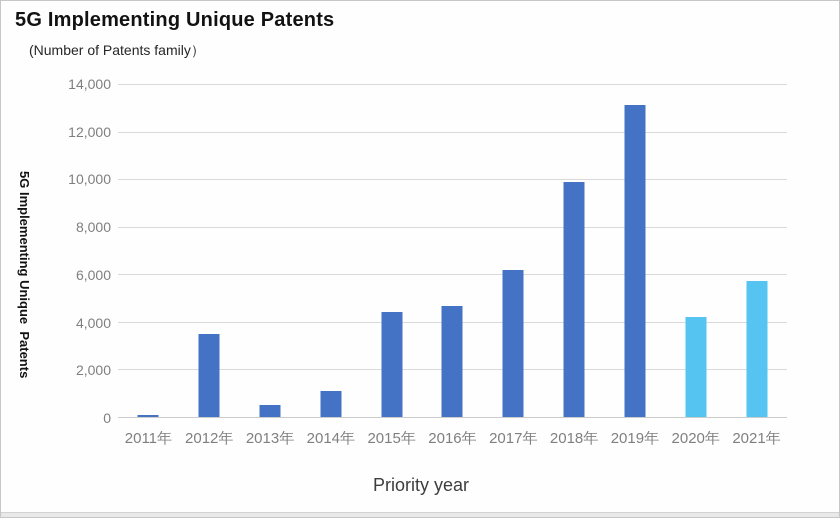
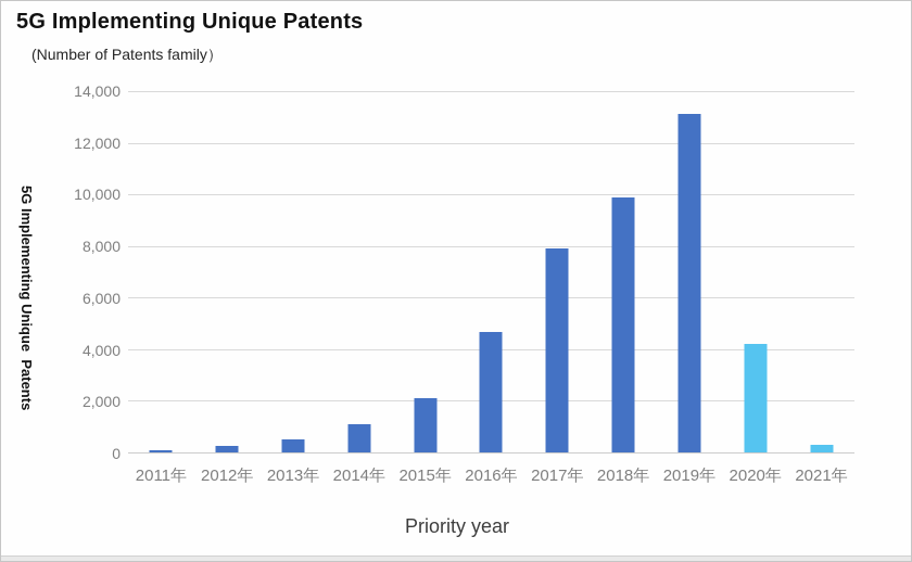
2012年: 3500 -> 200
2015年: 4400 -> 2100
2017年: 6200 -> 7900
2021年: 5700 -> 300
